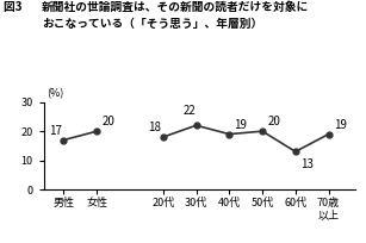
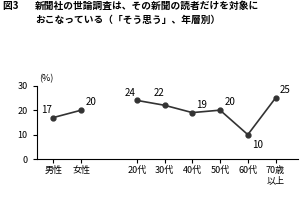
20代: 18 -> 24
60代: 13 -> 10
70歳 以上: 19 -> 25
